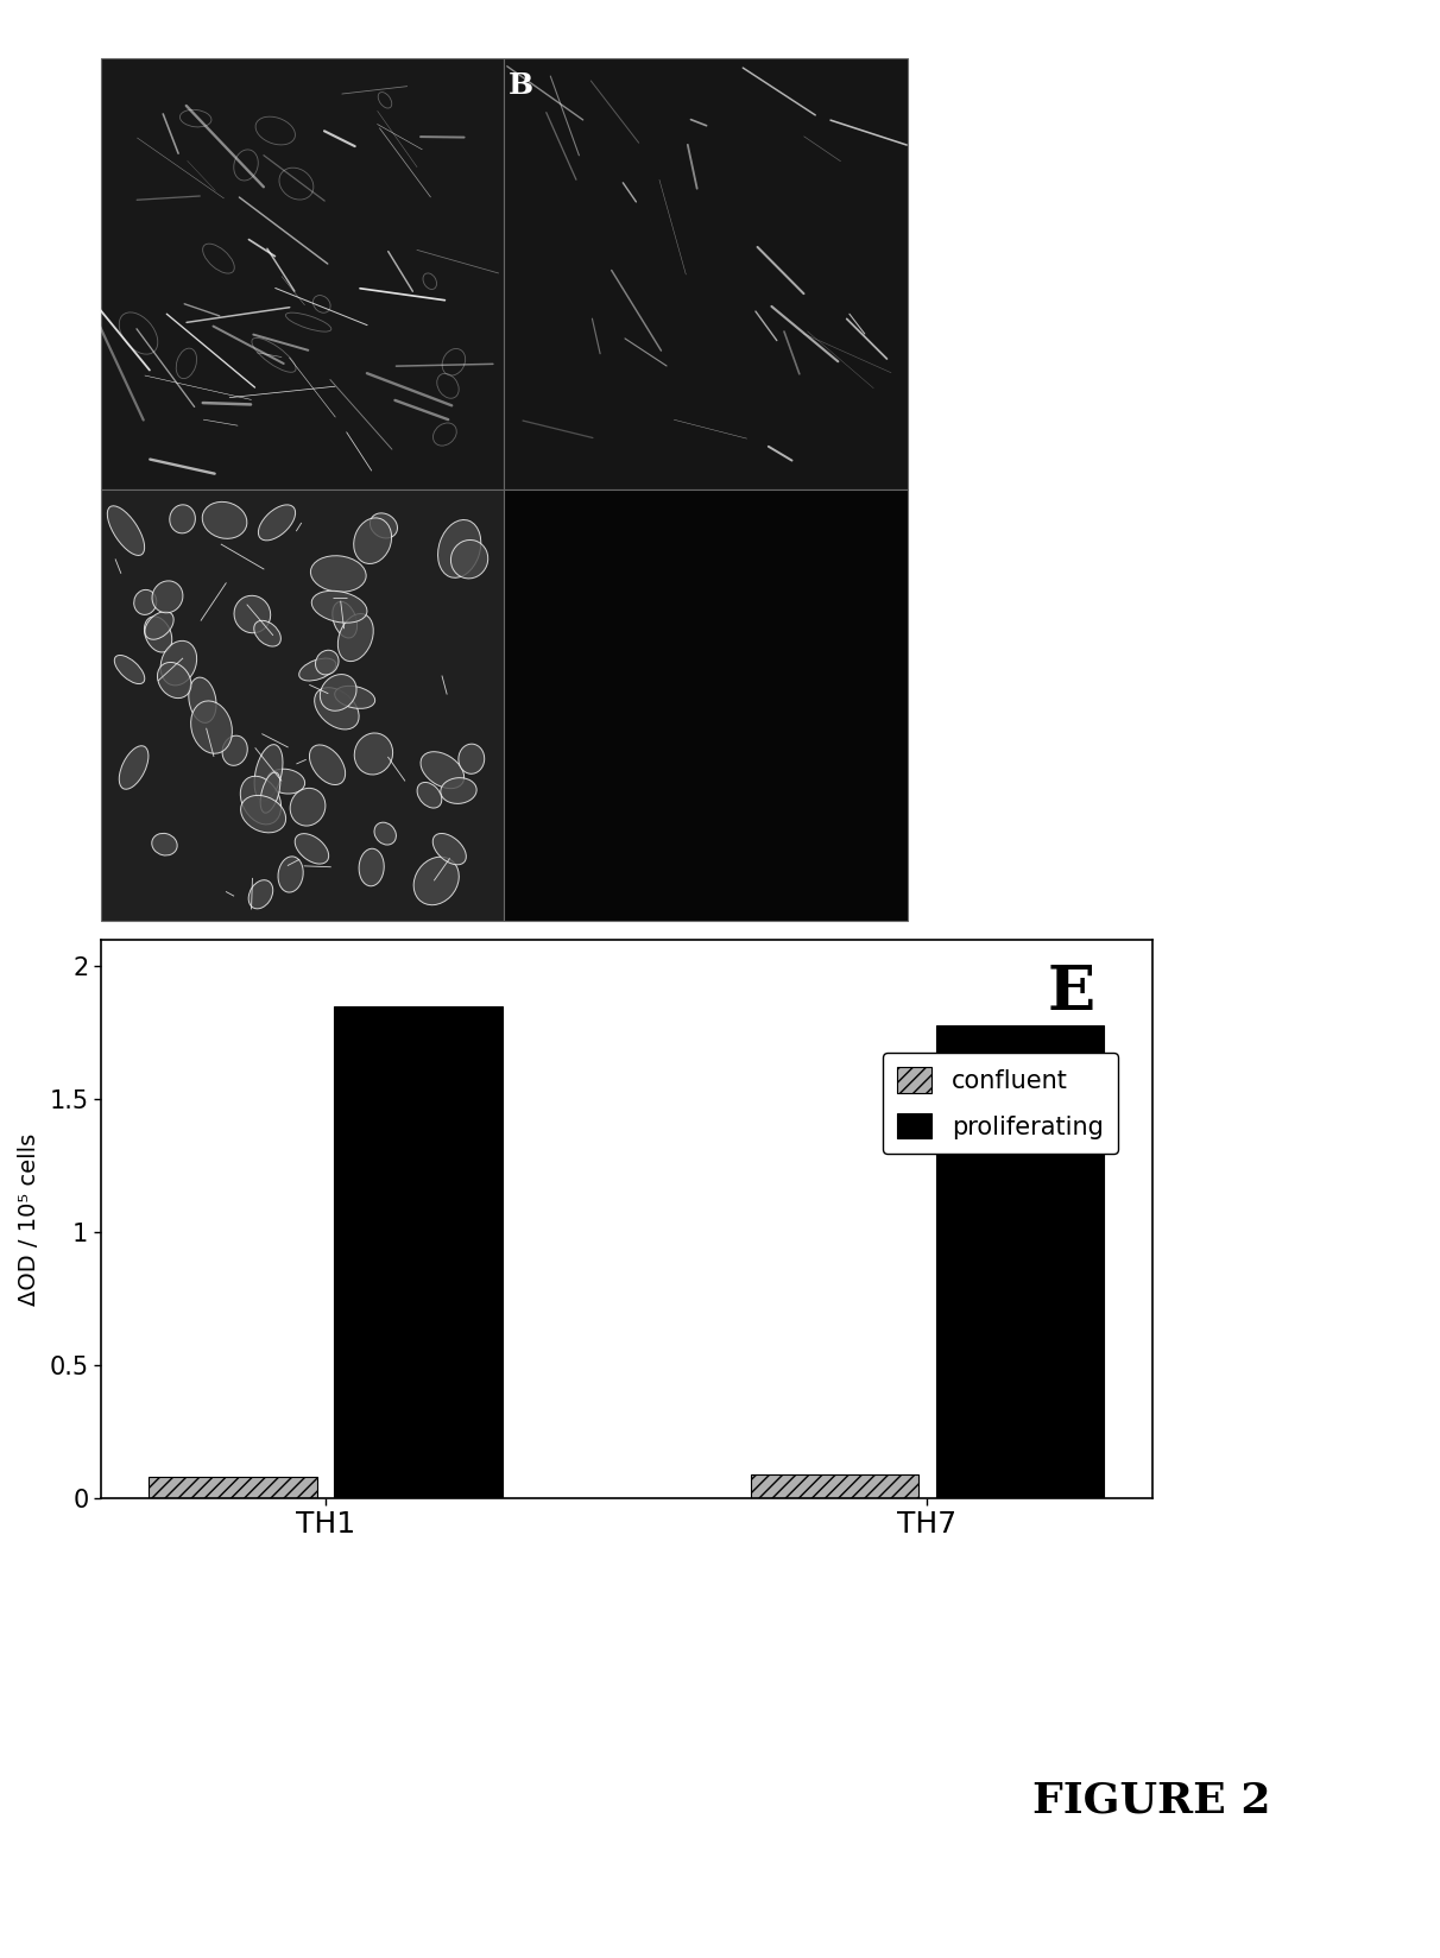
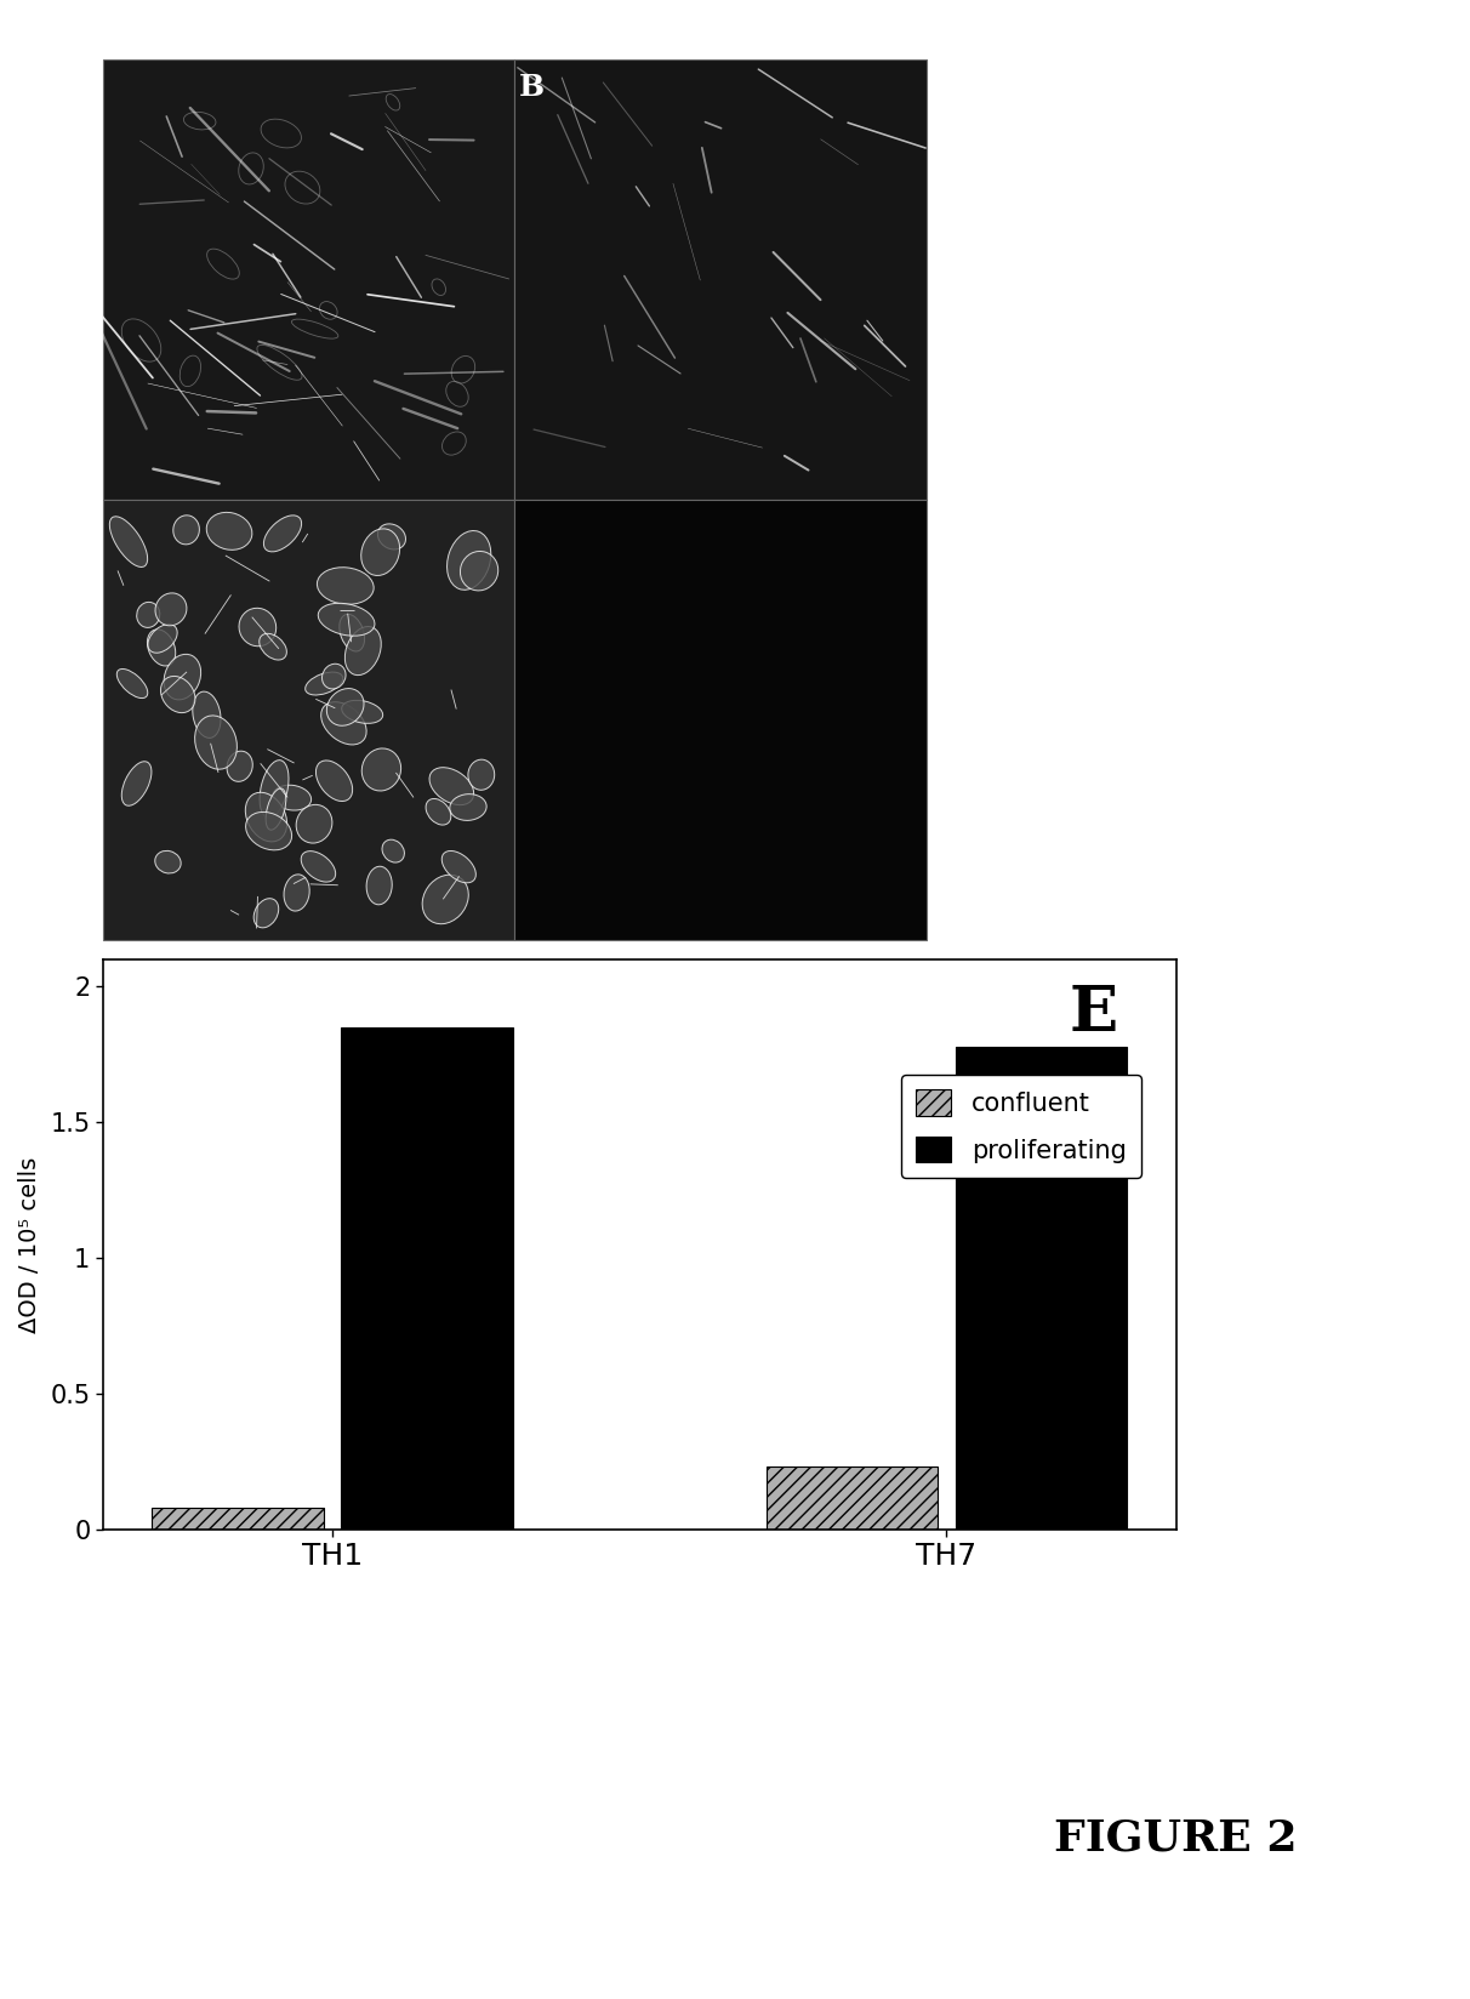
confluent/TH7: 0.09 -> 0.23
